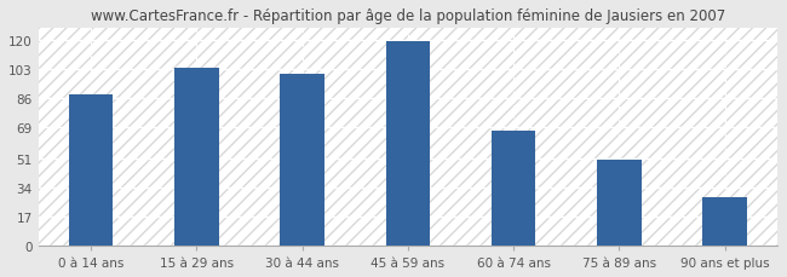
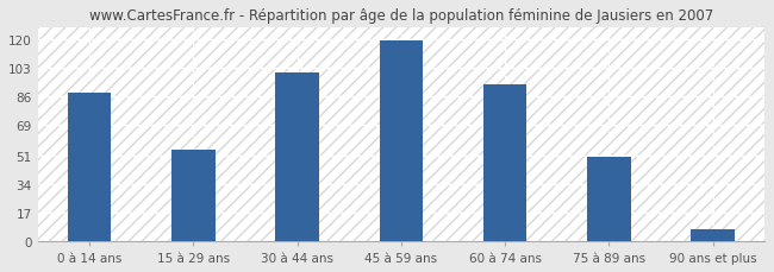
15 à 29 ans: 104 -> 54
60 à 74 ans: 67 -> 93
90 ans et plus: 28 -> 7
